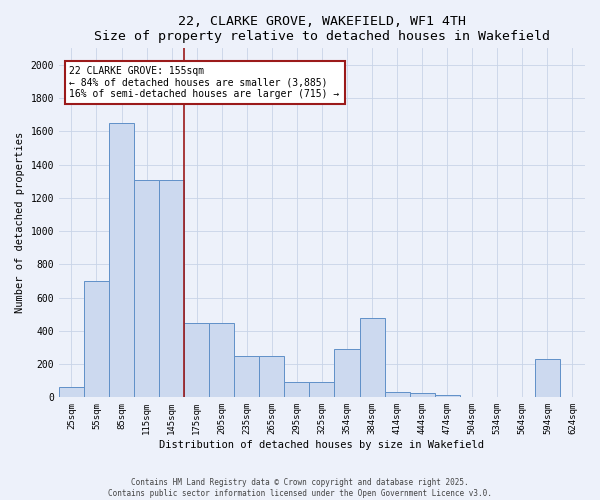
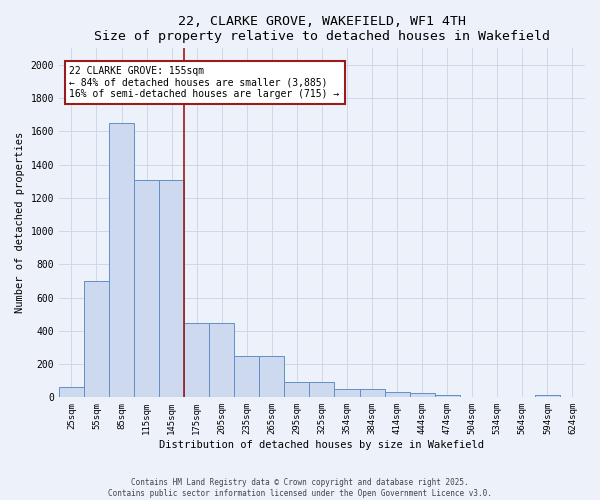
354sqm: 290 -> 50
384sqm: 480 -> 50
594sqm: 230 -> 20
